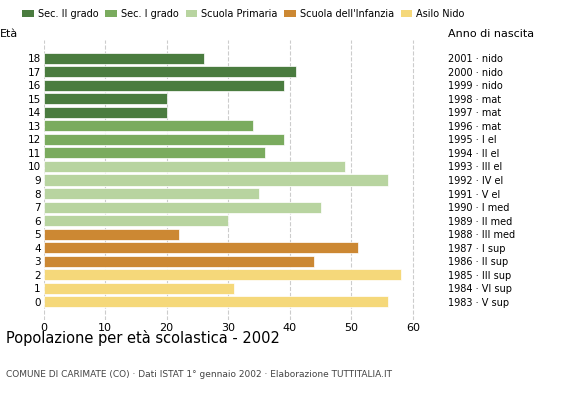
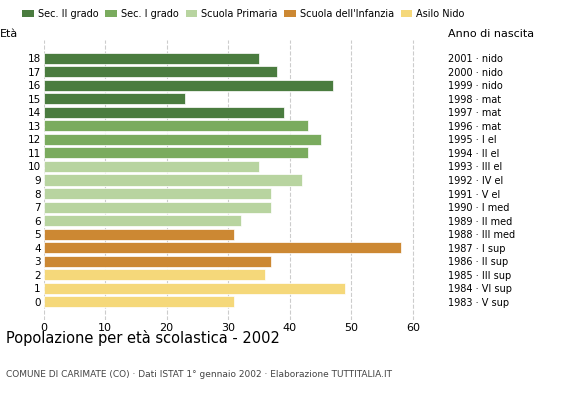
18: 26 -> 35
17: 41 -> 38
16: 39 -> 47
15: 20 -> 23
14: 20 -> 39
13: 34 -> 43
12: 39 -> 45
11: 36 -> 43
10: 49 -> 35
9: 56 -> 42
8: 35 -> 37
7: 45 -> 37
6: 30 -> 32
5: 22 -> 31
4: 51 -> 58
3: 44 -> 37
2: 58 -> 36
1: 31 -> 49
0: 56 -> 31
